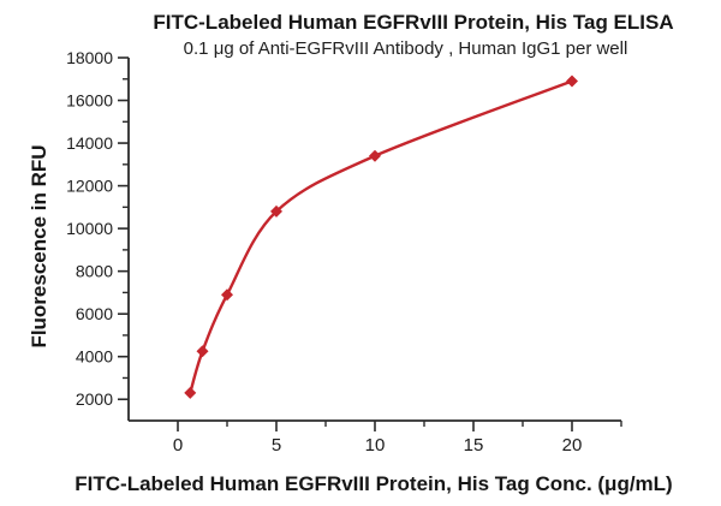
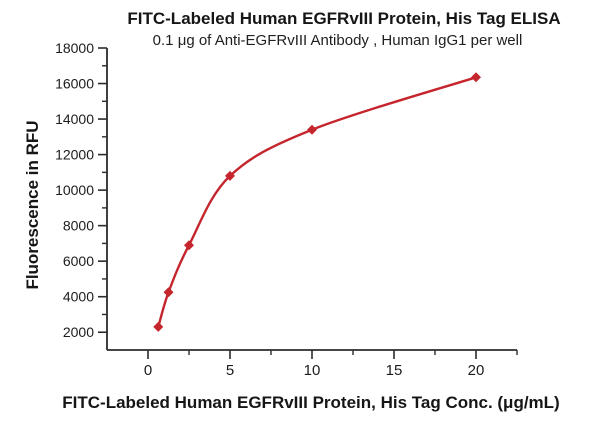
20: 16900 -> 16400
